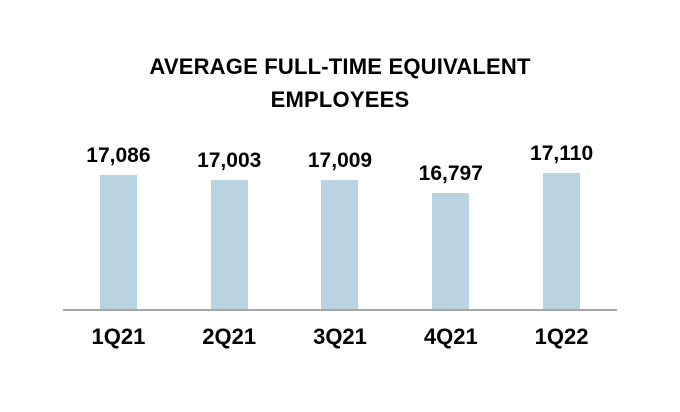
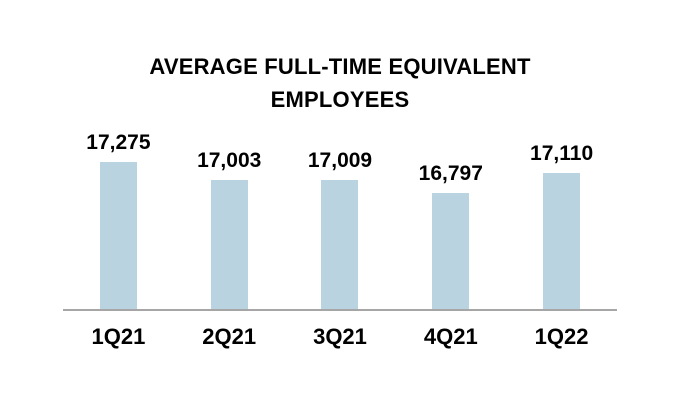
1Q21: 17,086 -> 17,275
